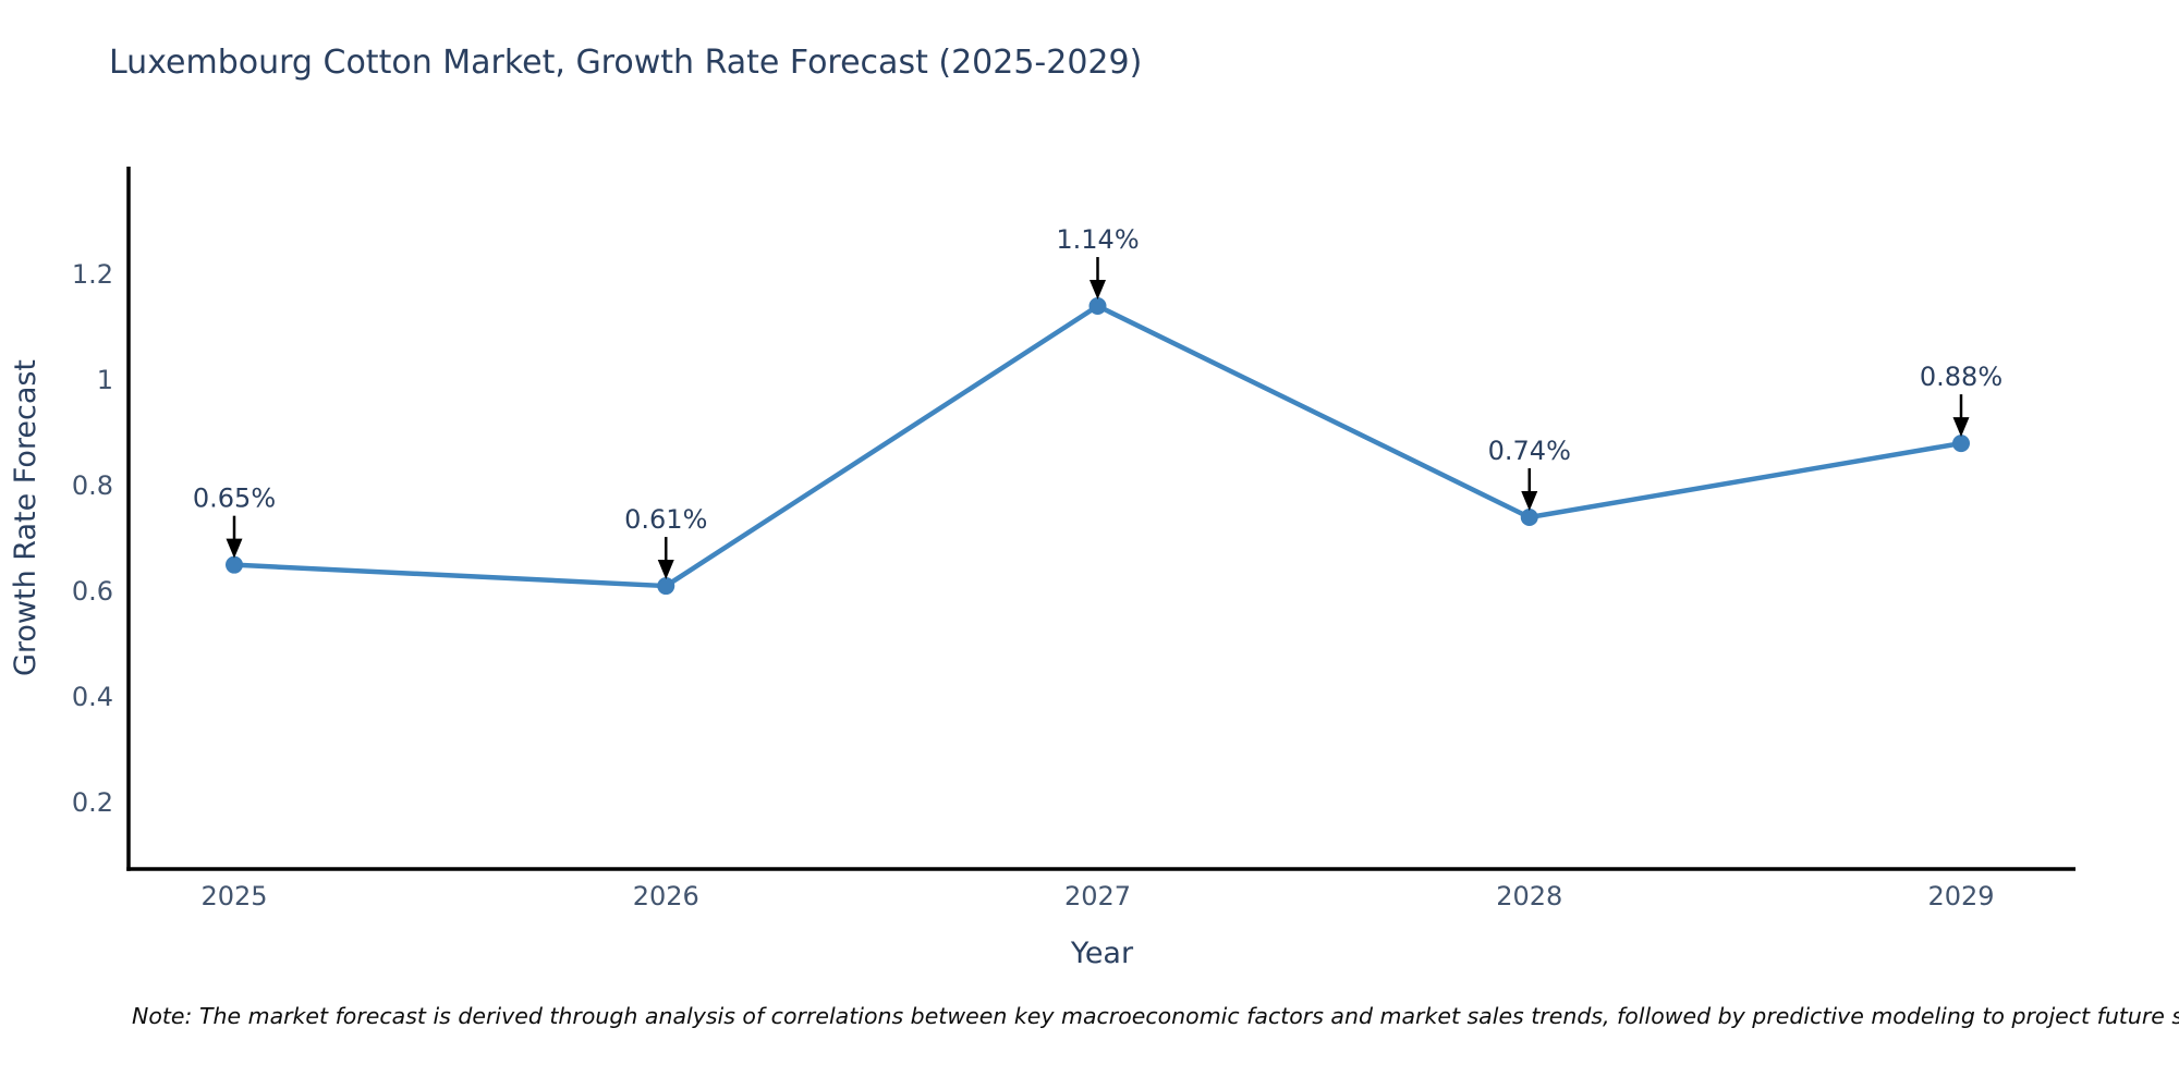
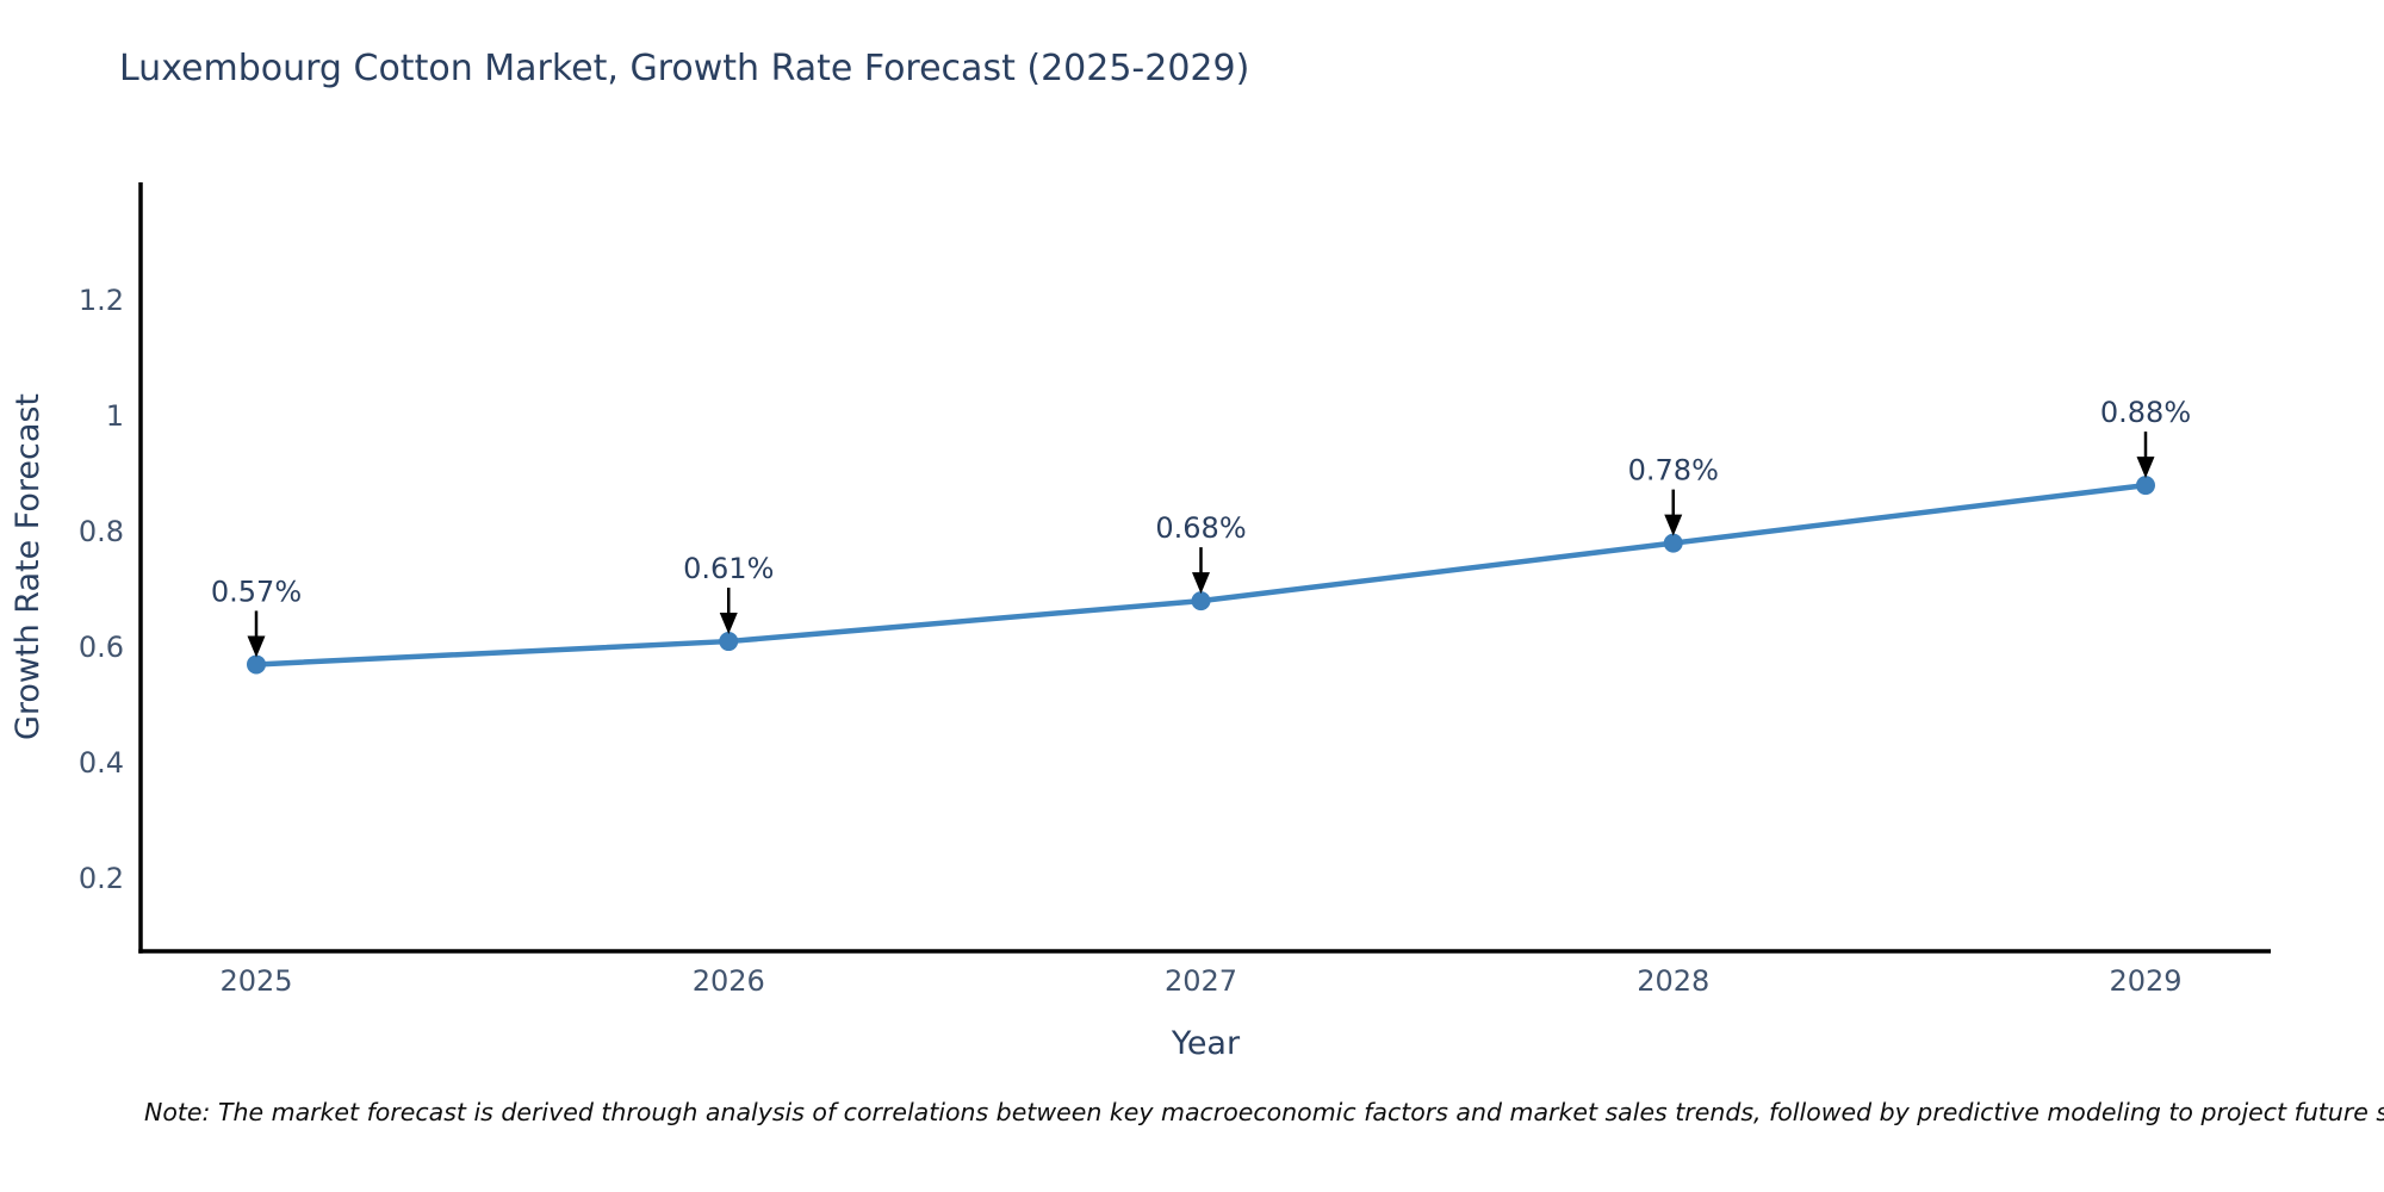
2025: 0.65% -> 0.57%
2027: 1.14% -> 0.68%
2028: 0.74% -> 0.78%
